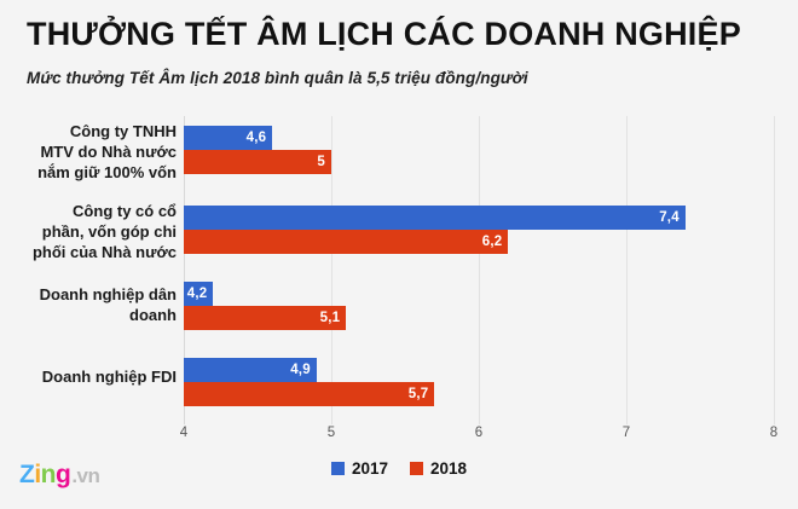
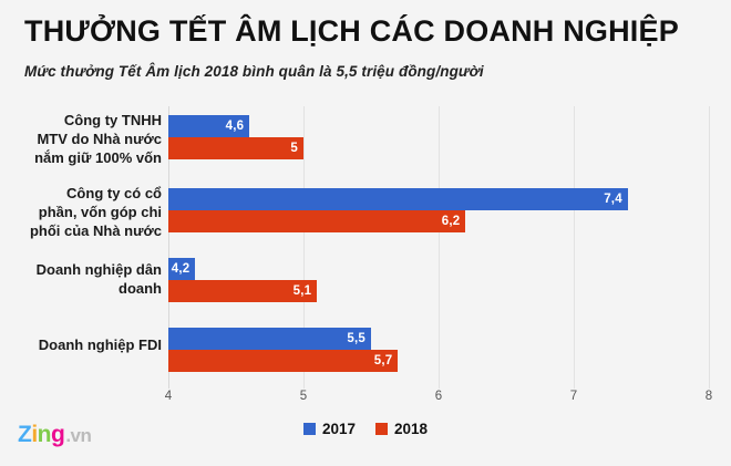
2017/Doanh nghiệp FDI: 4,9 -> 5,5
